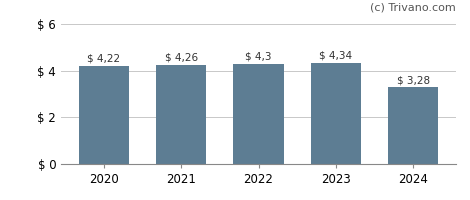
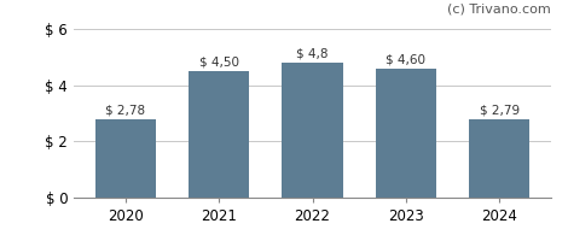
2020: 4,22 -> 2,78
2021: 4,26 -> 4,50
2022: 4,3 -> 4,8
2023: 4,34 -> 4,60
2024: 3,28 -> 2,79
